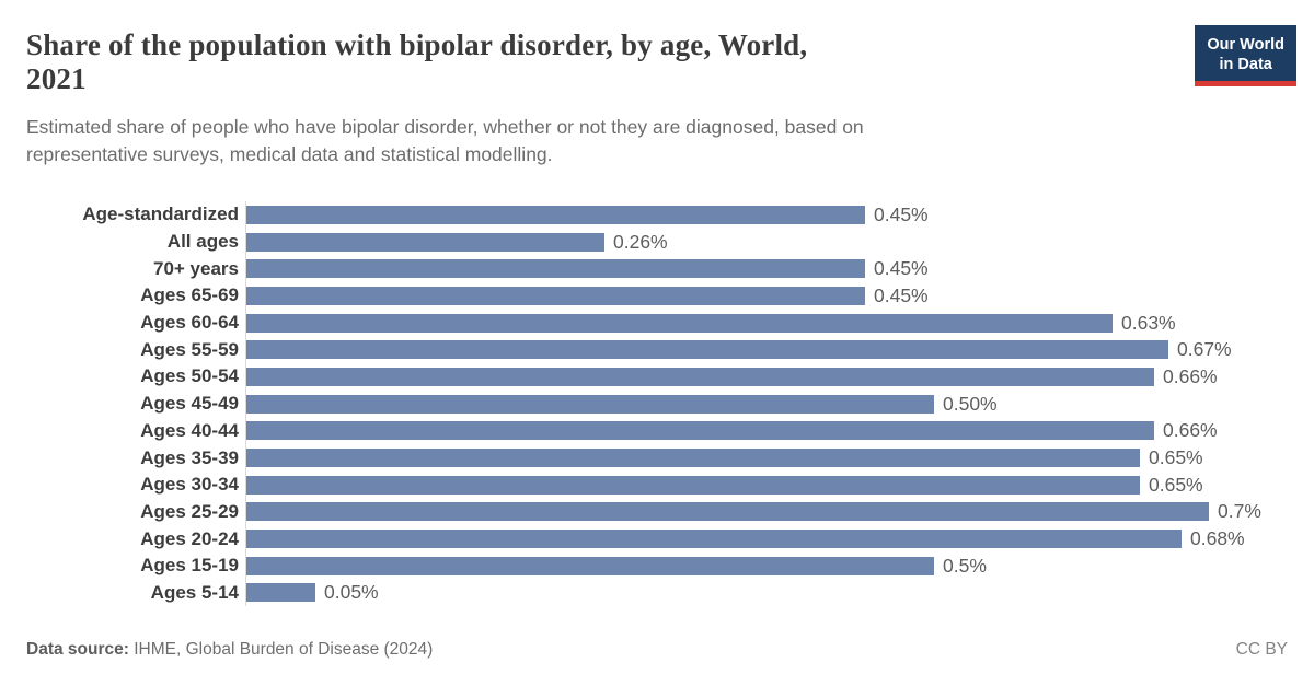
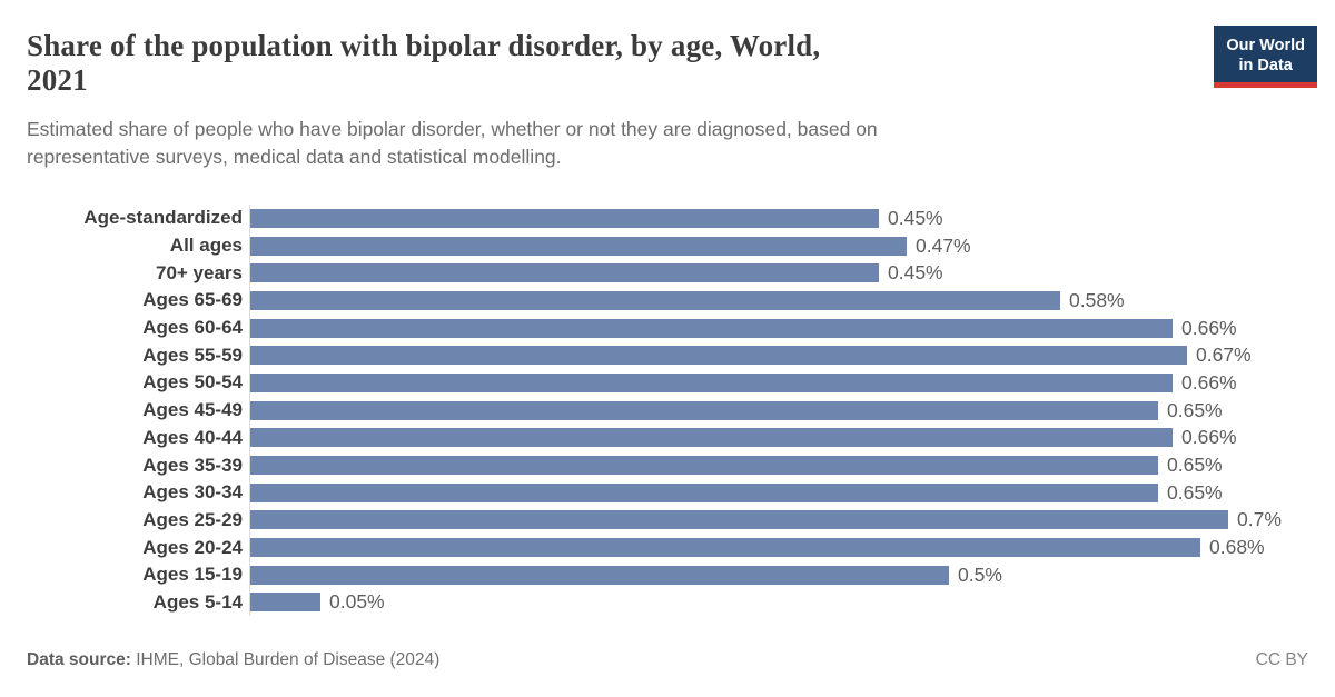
All ages: 0.26% -> 0.47%
Ages 65-69: 0.45% -> 0.58%
Ages 60-64: 0.63% -> 0.66%
Ages 45-49: 0.50% -> 0.65%
